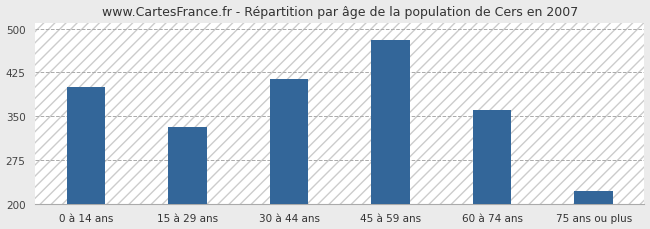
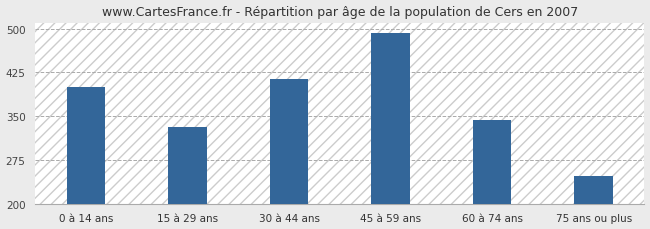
45 à 59 ans: 480 -> 492
60 à 74 ans: 360 -> 344
75 ans ou plus: 222 -> 248
